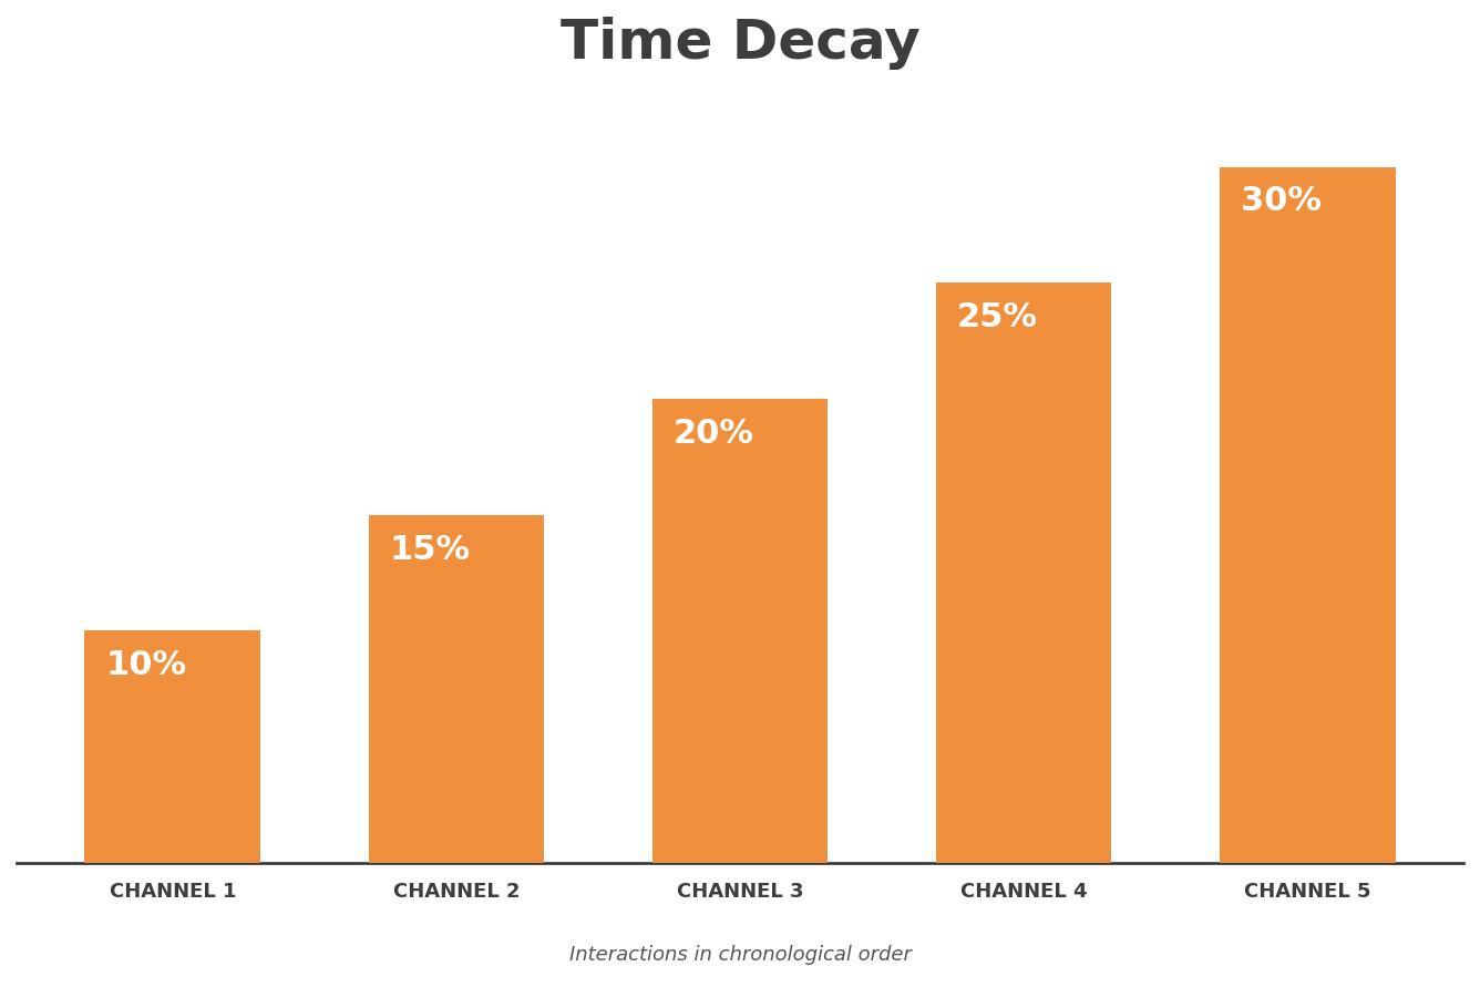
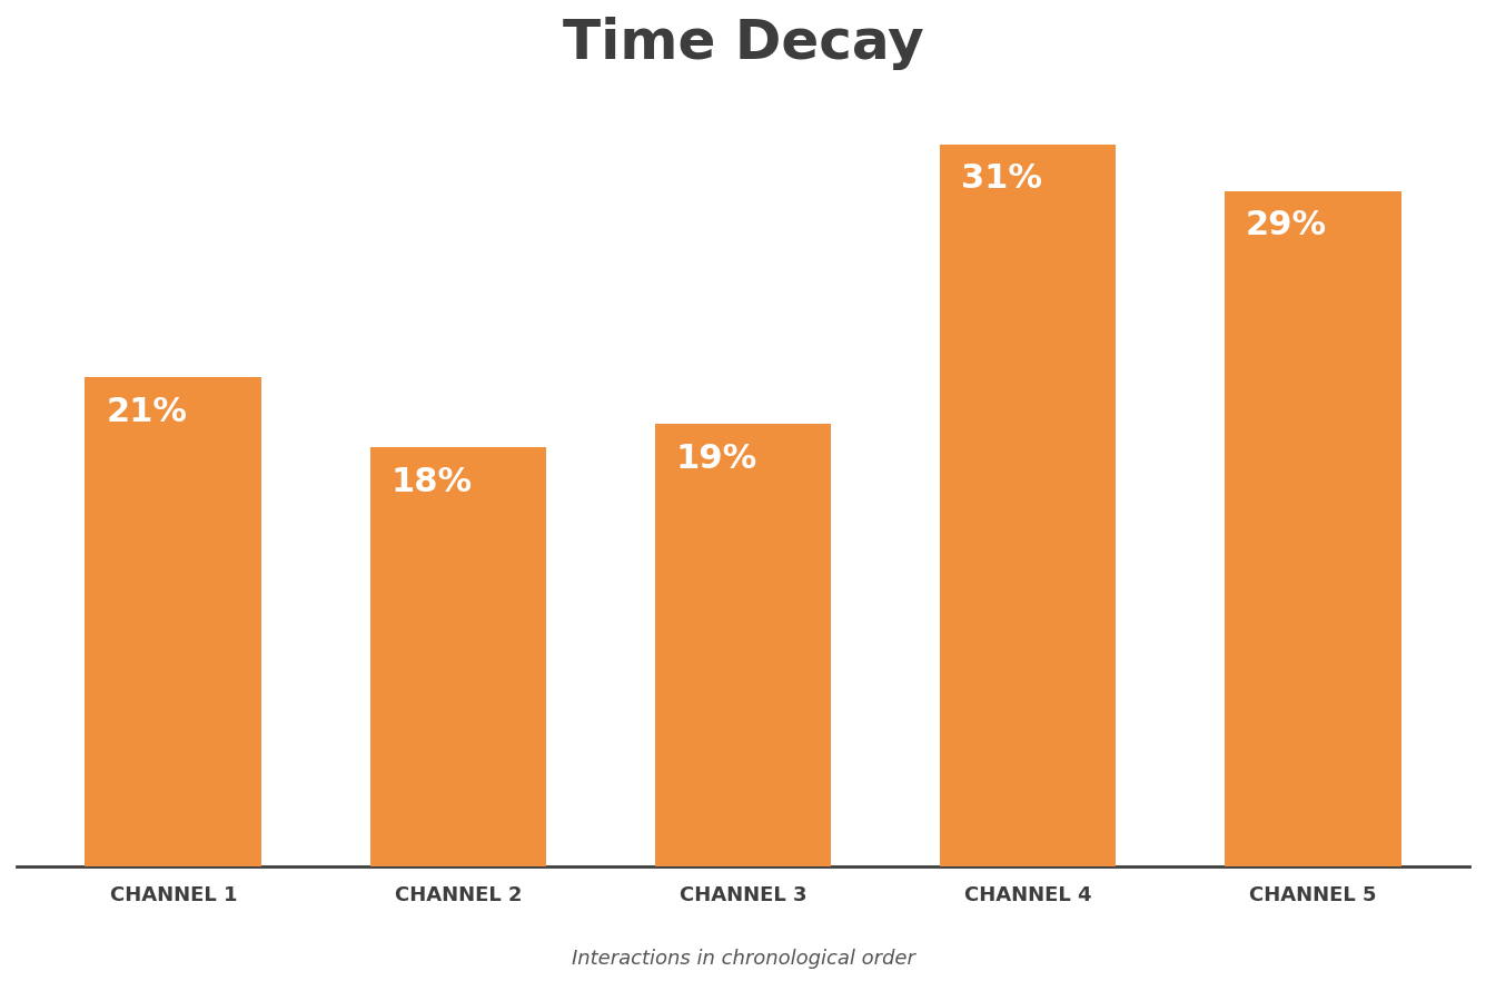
CHANNEL 1: 10% -> 21%
CHANNEL 2: 15% -> 18%
CHANNEL 3: 20% -> 19%
CHANNEL 4: 25% -> 31%
CHANNEL 5: 30% -> 29%
